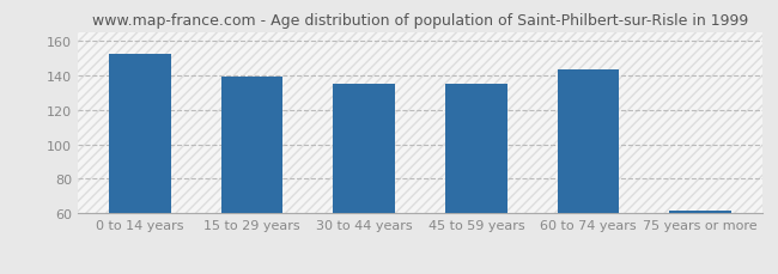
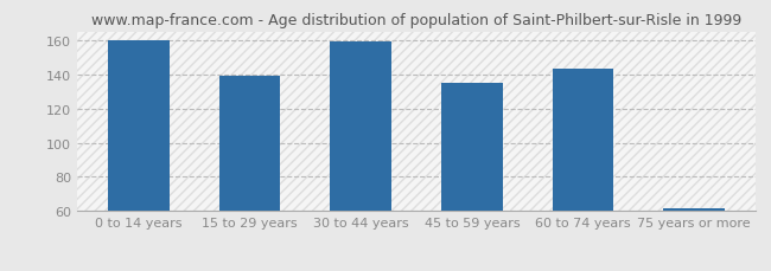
0 to 14 years: 152 -> 160
30 to 44 years: 135 -> 159
